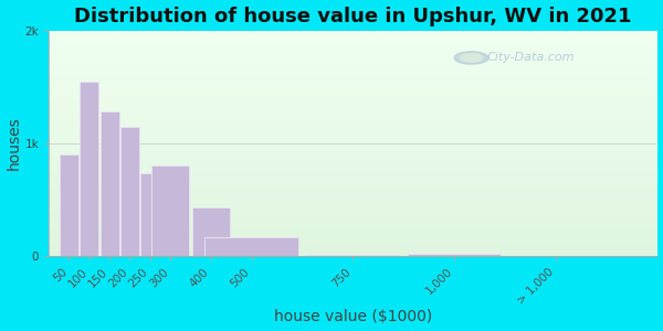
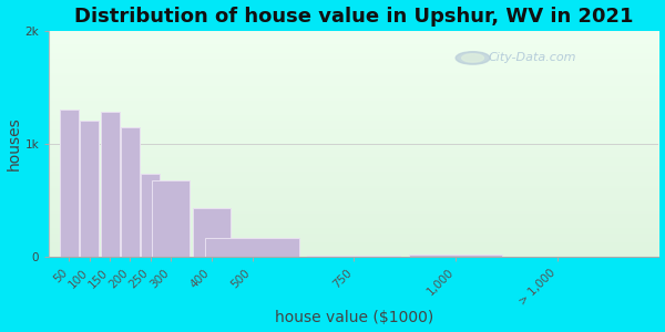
50: 0.90k -> 1.30k
100: 1.55k -> 1.21k
300: 0.80k -> 0.68k
